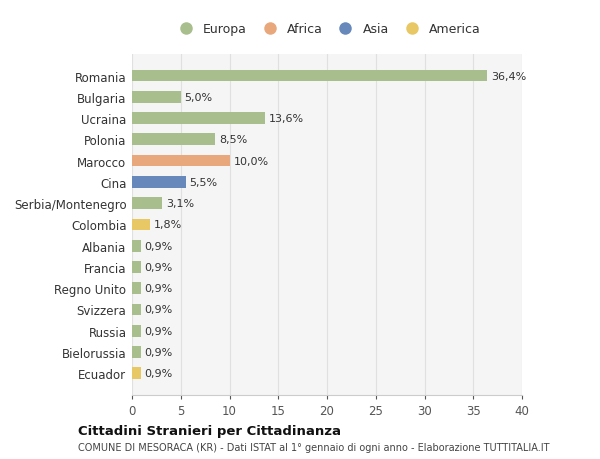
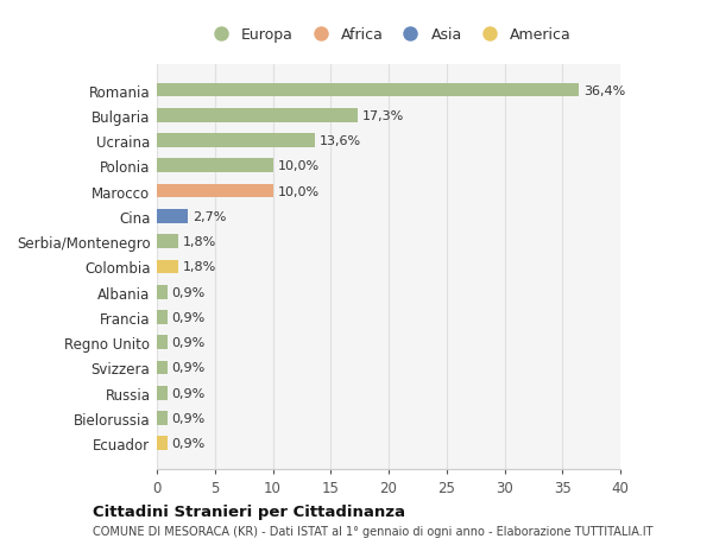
Bulgaria: 5,0% -> 17,3%
Polonia: 8,5% -> 10,0%
Cina: 5,5% -> 2,7%
Serbia/Montenegro: 3,1% -> 1,8%
